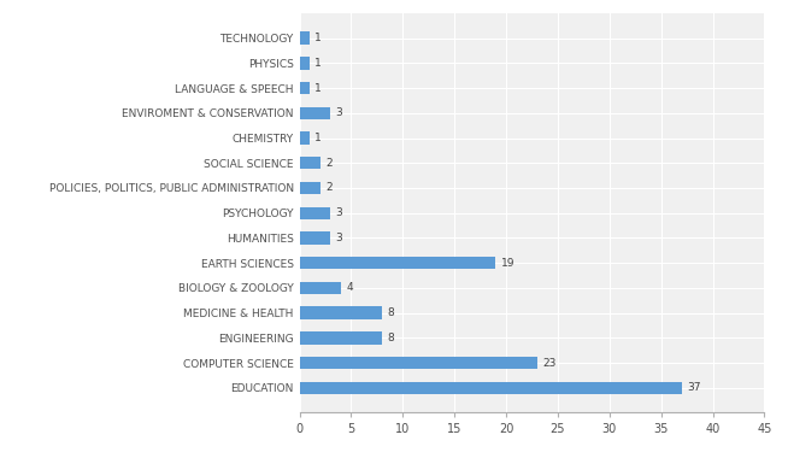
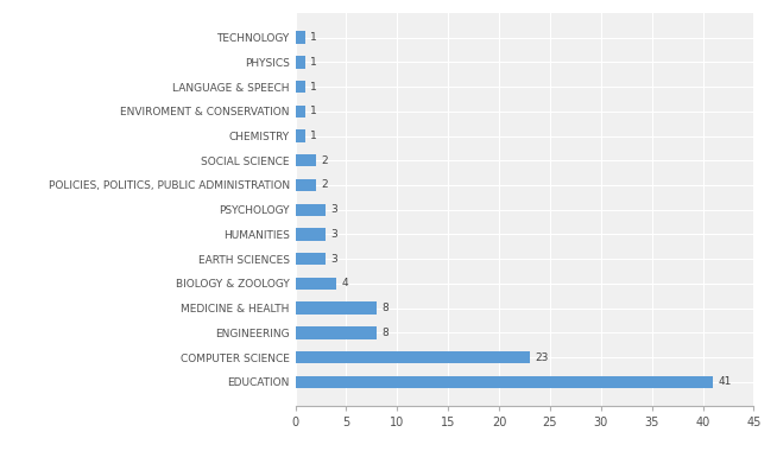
ENVIROMENT & CONSERVATION: 3 -> 1
EARTH SCIENCES: 19 -> 3
EDUCATION: 37 -> 41
